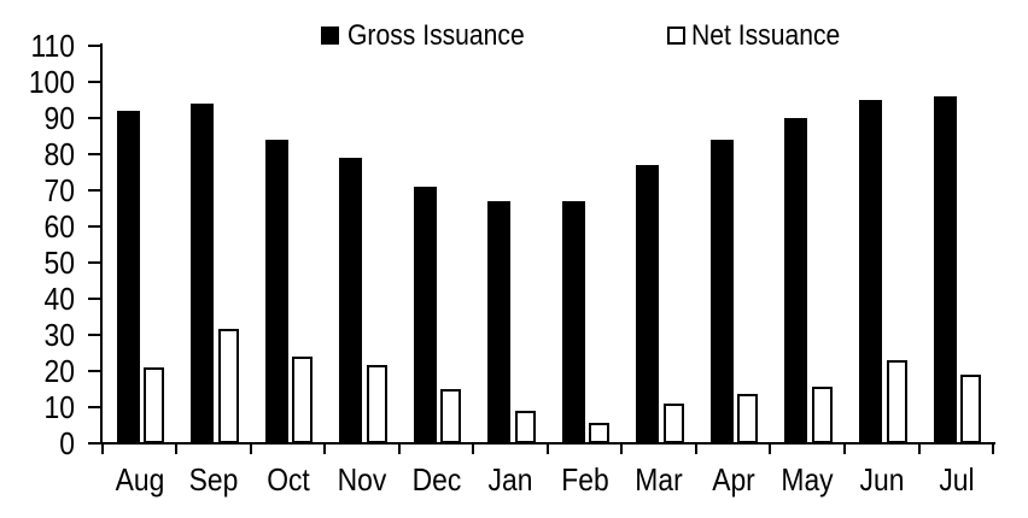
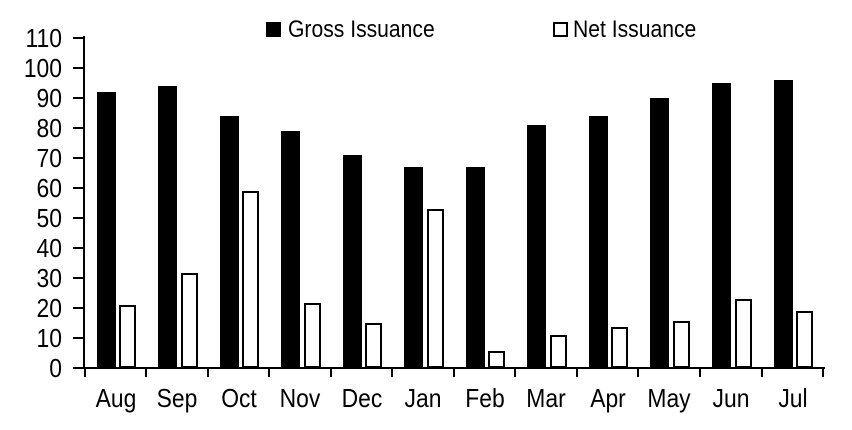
Net Issuance/Oct: 24 -> 59
Net Issuance/Jan: 9 -> 53
Gross Issuance/Mar: 77 -> 81
